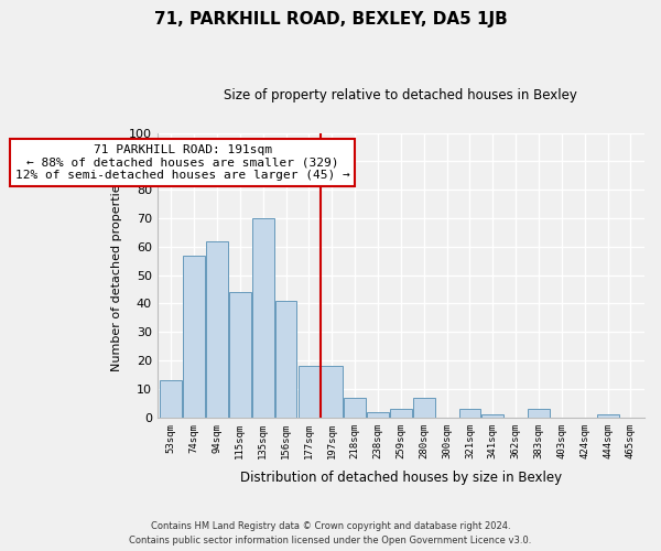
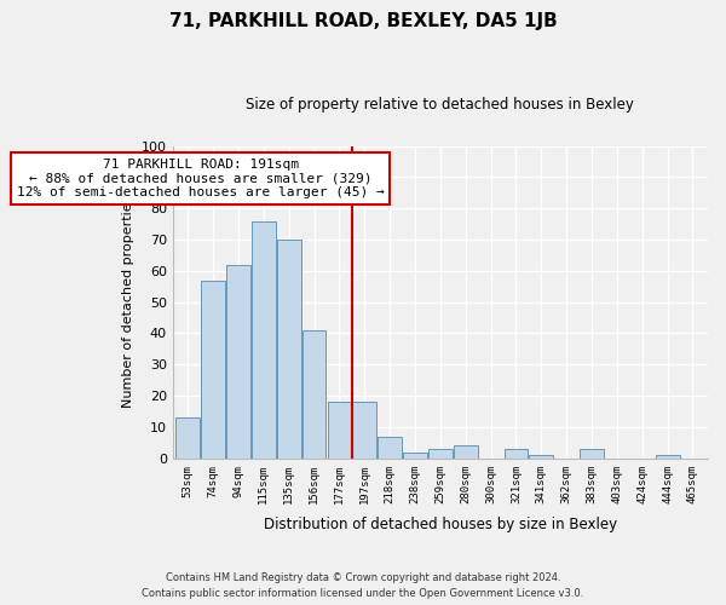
115sqm: 44 -> 76
280sqm: 7 -> 4
